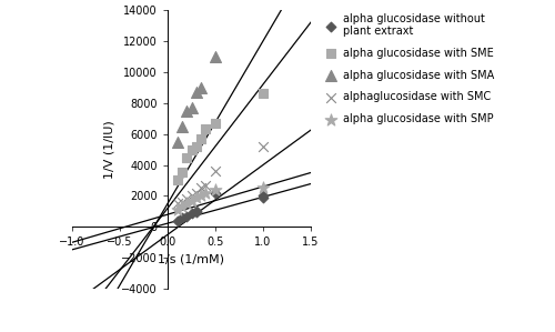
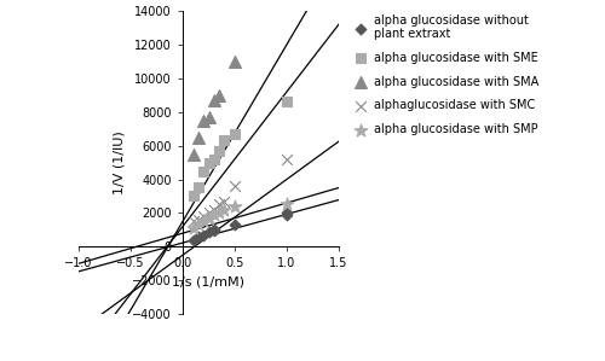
alpha glucosidase without plant extraxt/0.5: 2200 -> 1300
